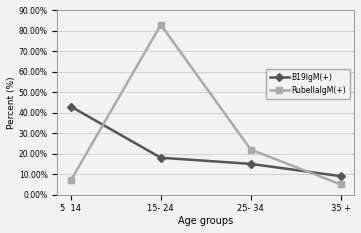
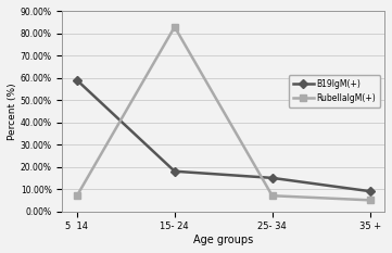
B19IgM(+)/5 14: 43% -> 59%
RubellaIgM(+)/25- 34: 22% -> 7%
